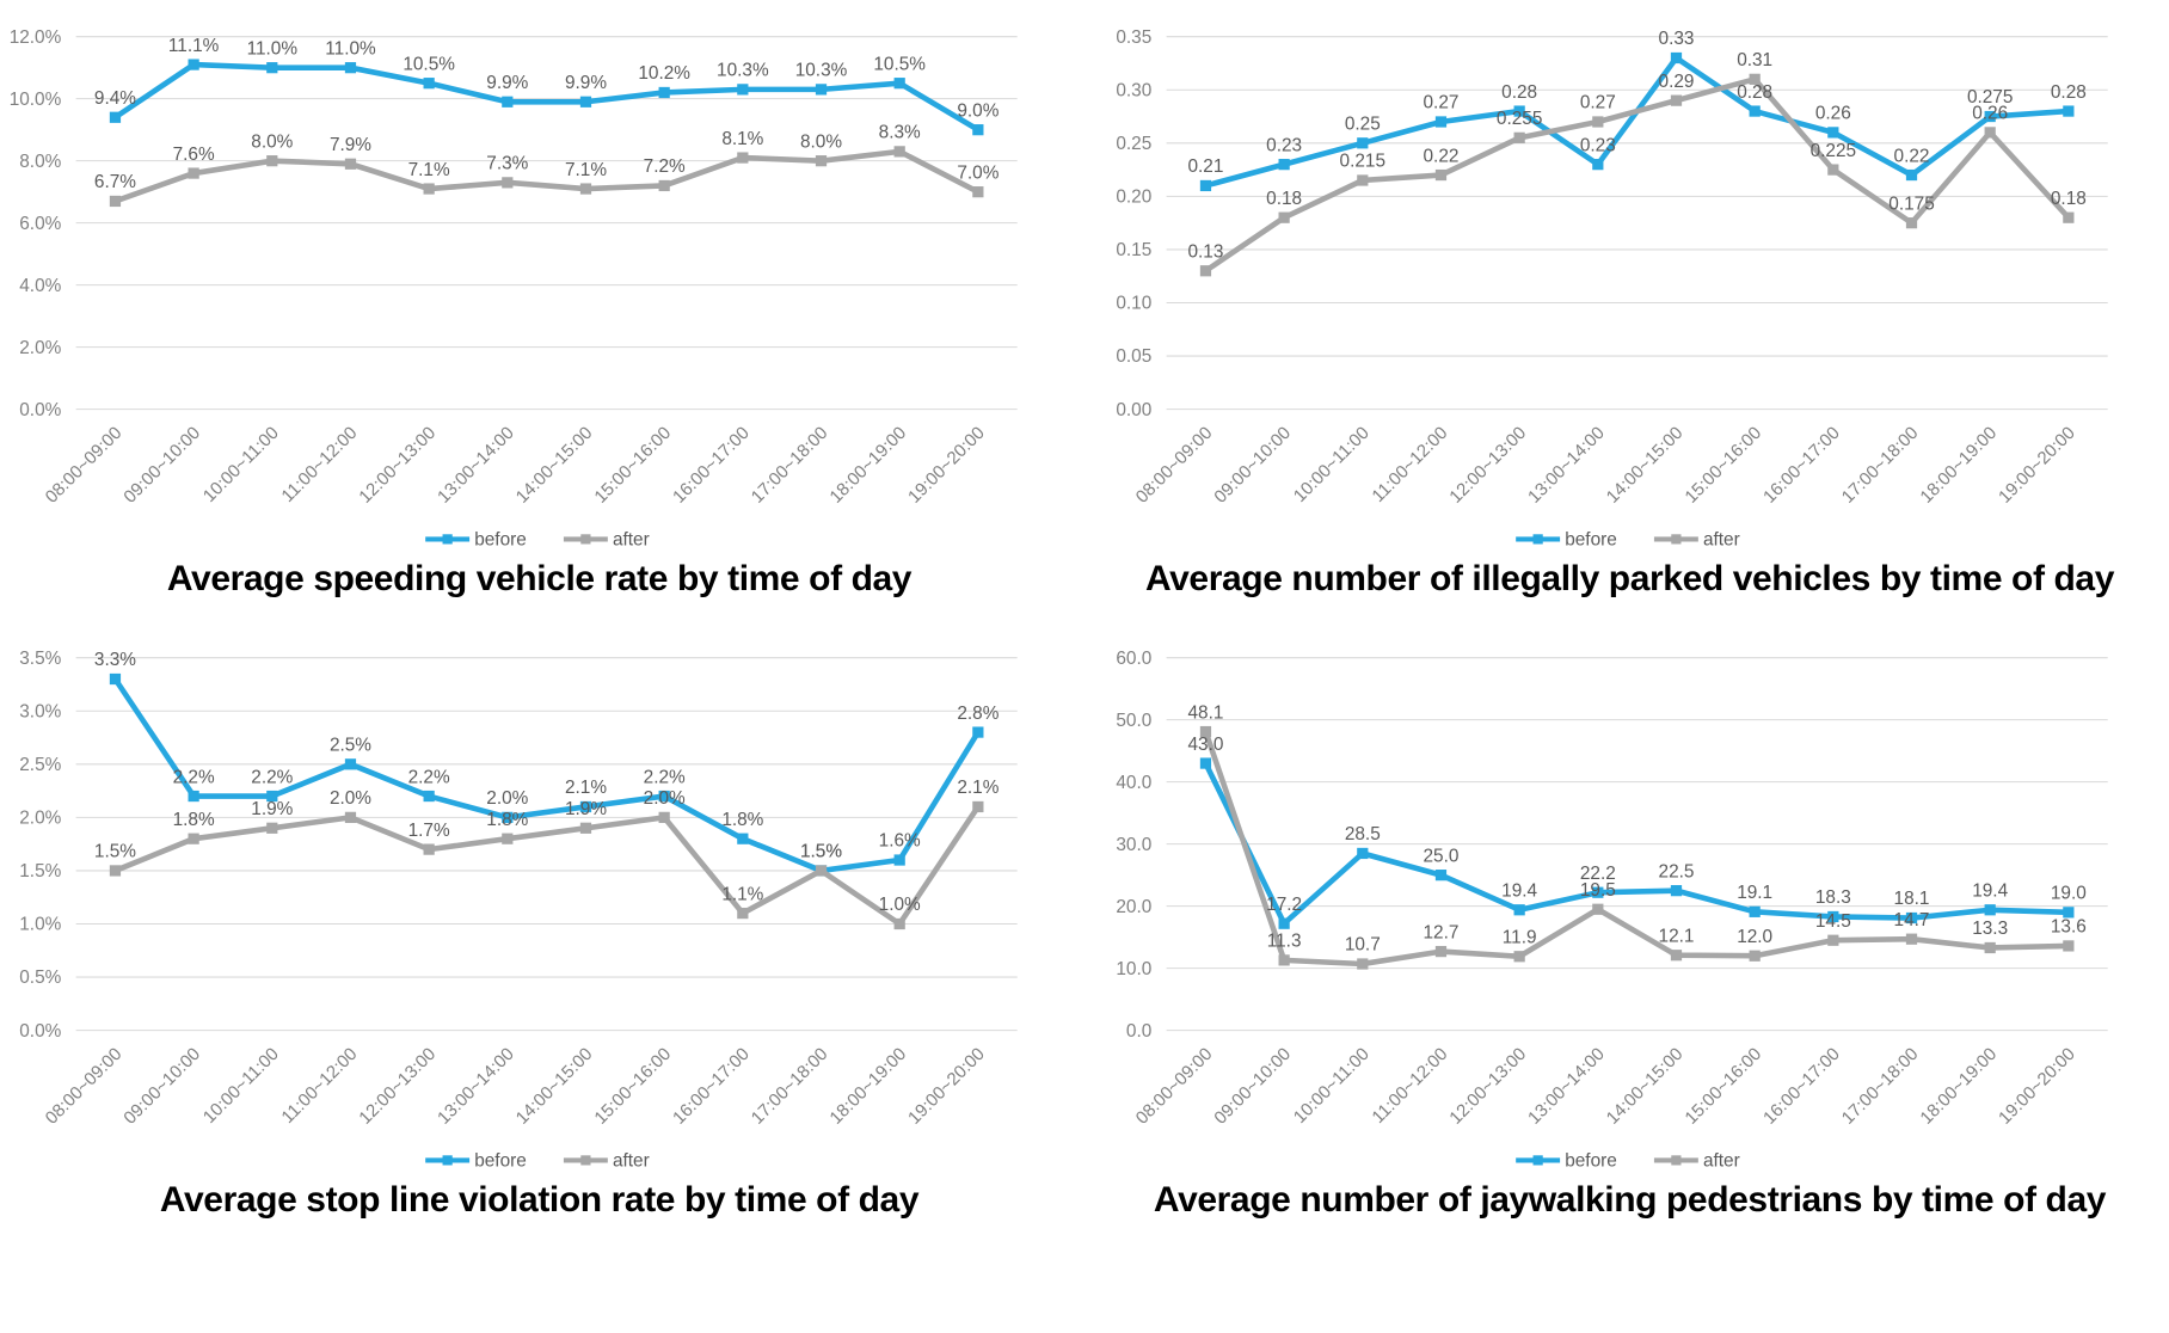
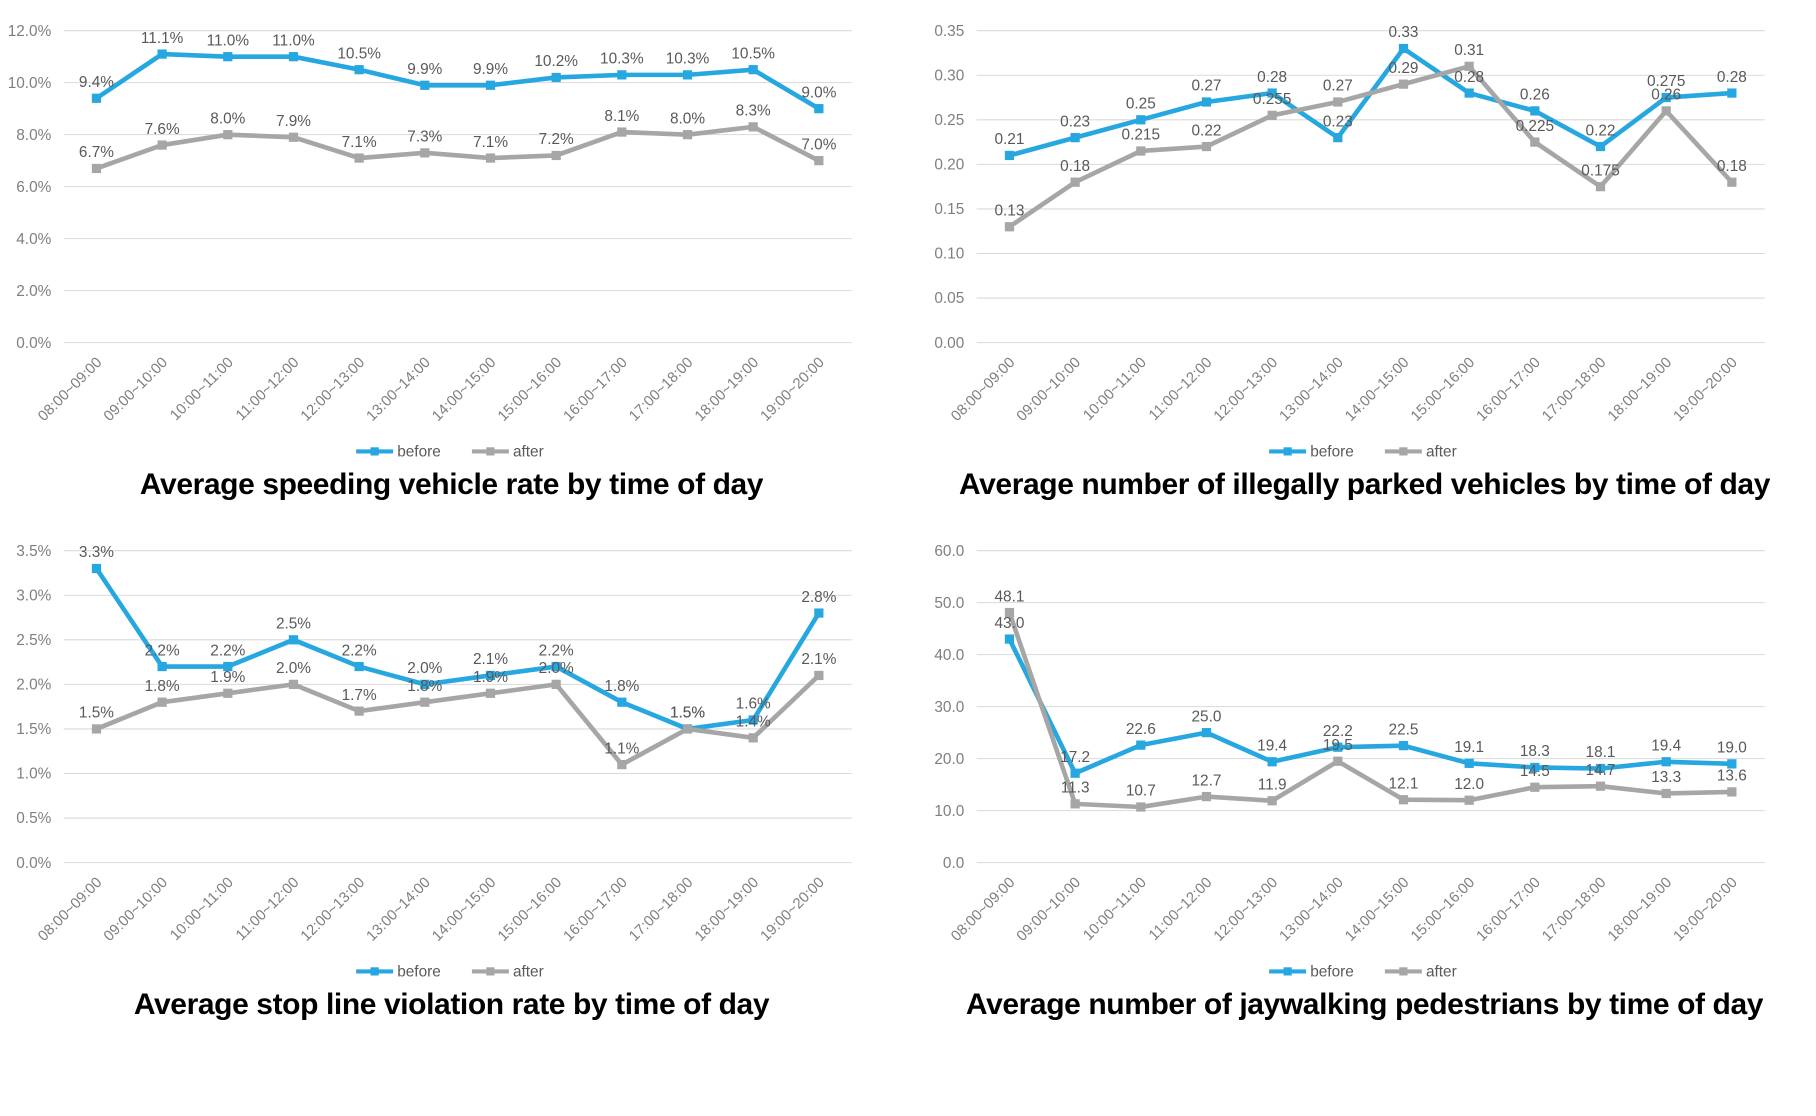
Average stop line violation rate by time of day/after/18:00~19:00: 1.0% -> 1.4%
Average number of jaywalking pedestrians by time of day/before/10:00~11:00: 28.5 -> 22.6
